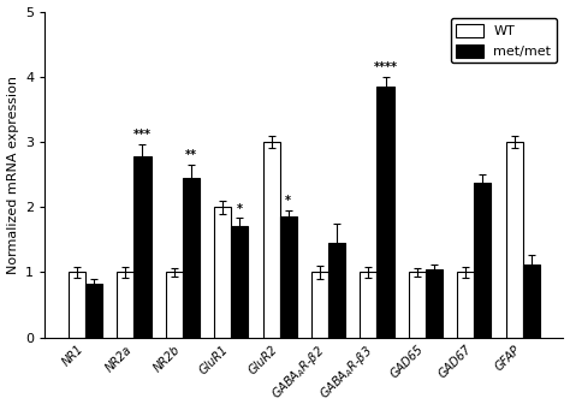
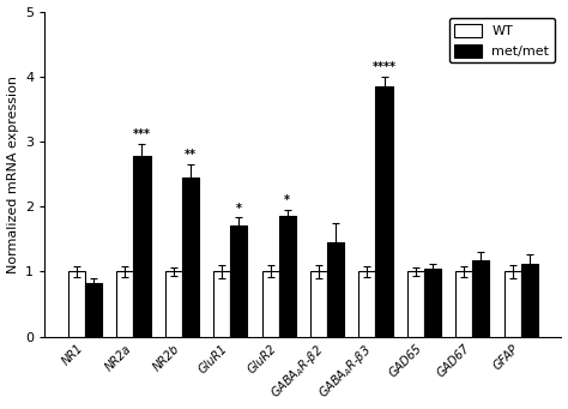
WT/GluR1: 2 -> 1
WT/GluR2: 3 -> 1
met/met/GAD67: 2.38 -> 1.18
WT/GFAP: 3 -> 1
